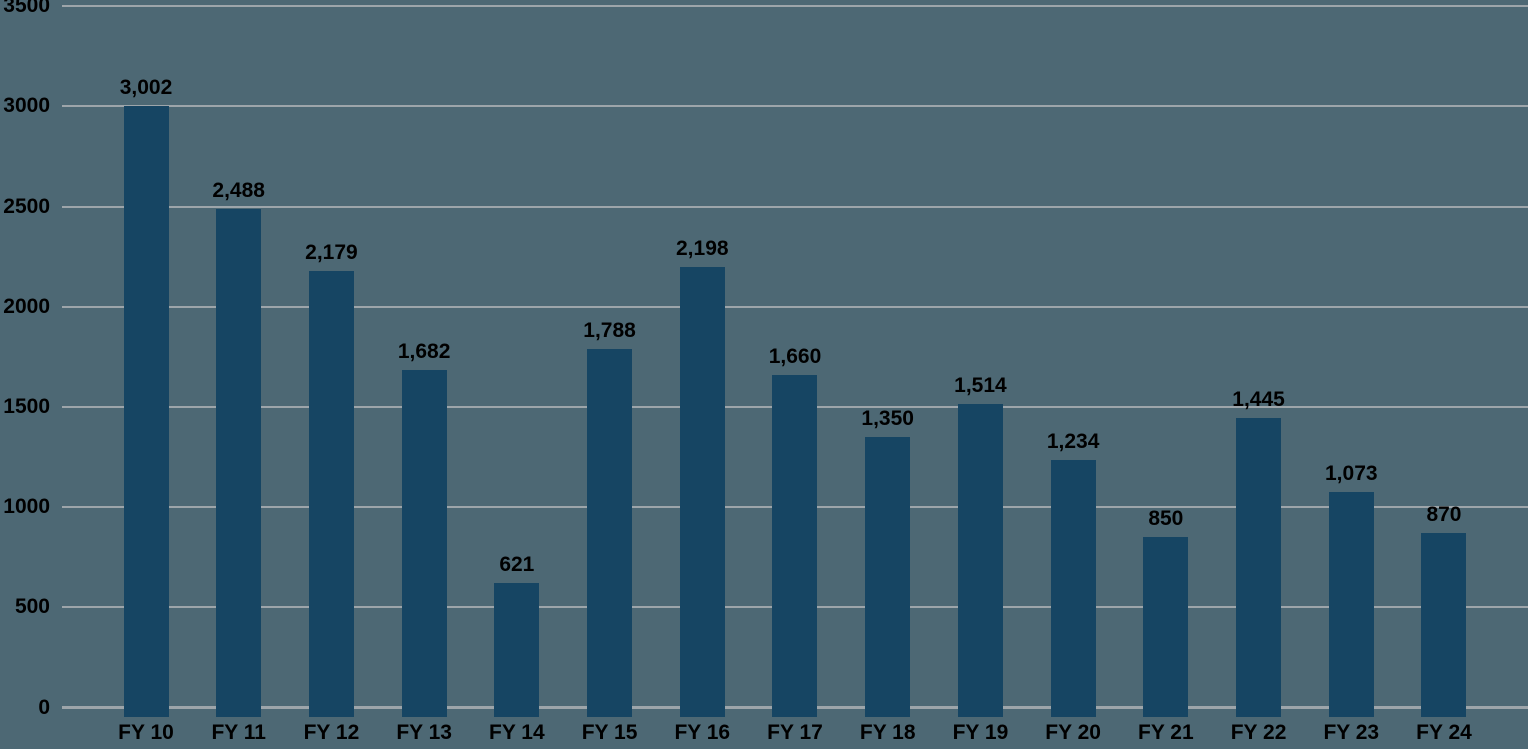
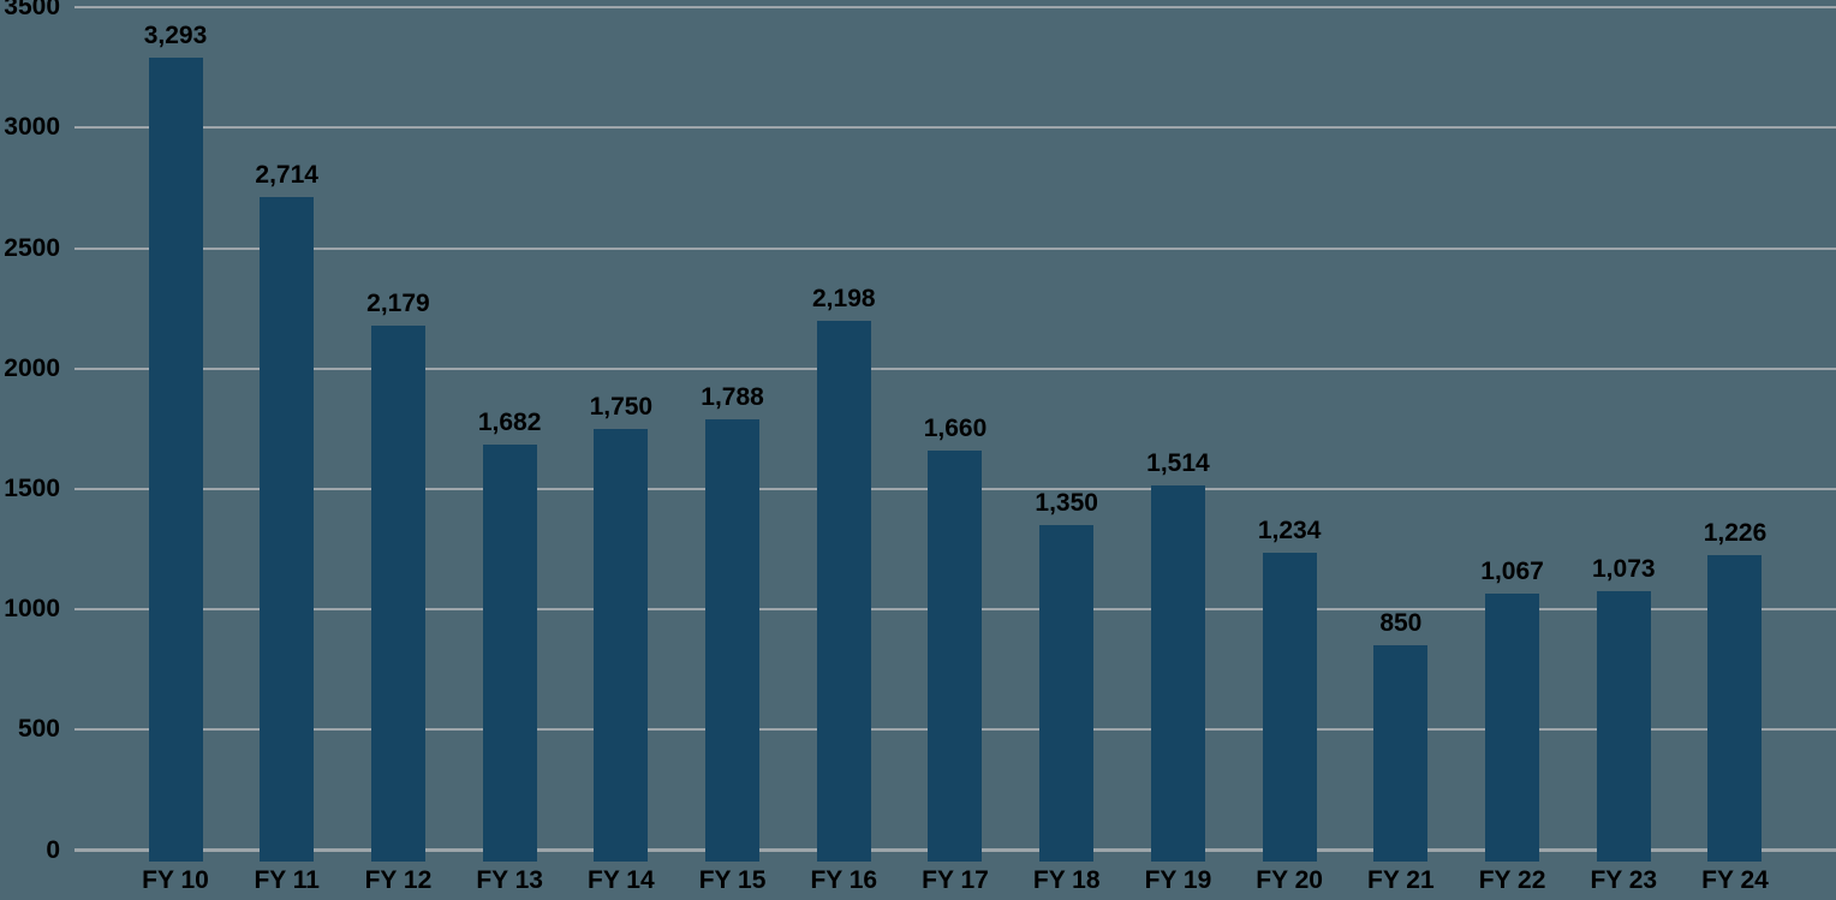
FY 10: 3,002 -> 3,293
FY 11: 2,488 -> 2,714
FY 14: 621 -> 1,750
FY 22: 1,445 -> 1,067
FY 24: 870 -> 1,226
